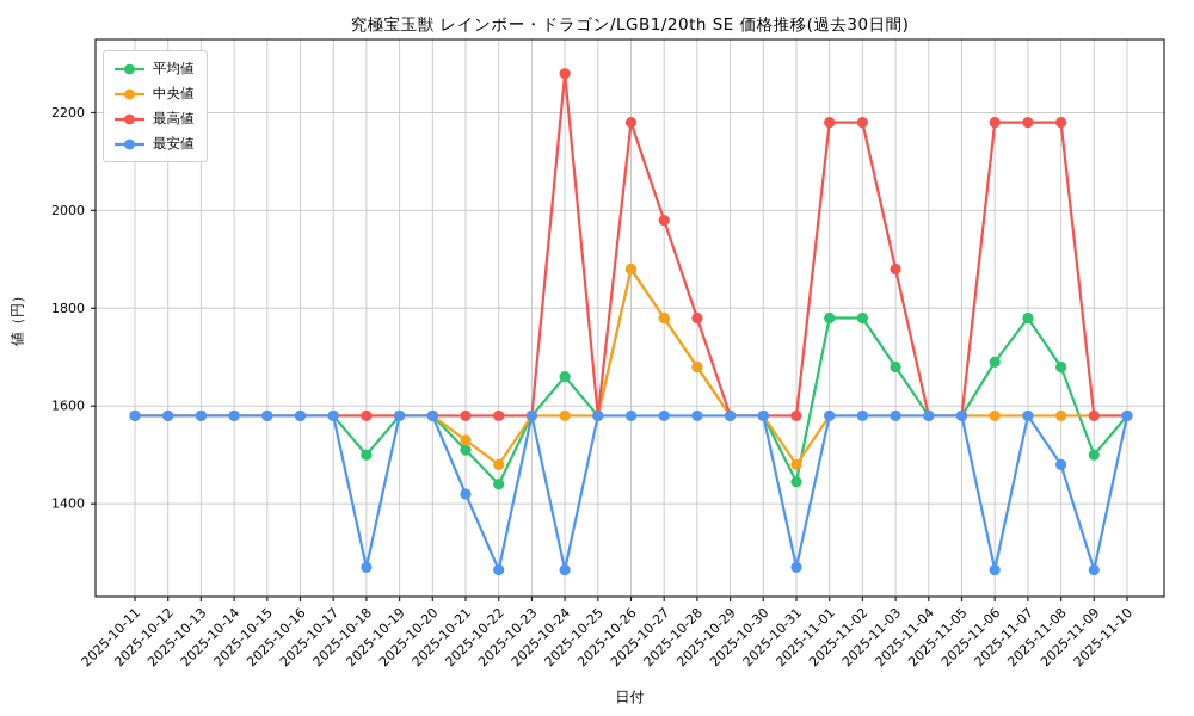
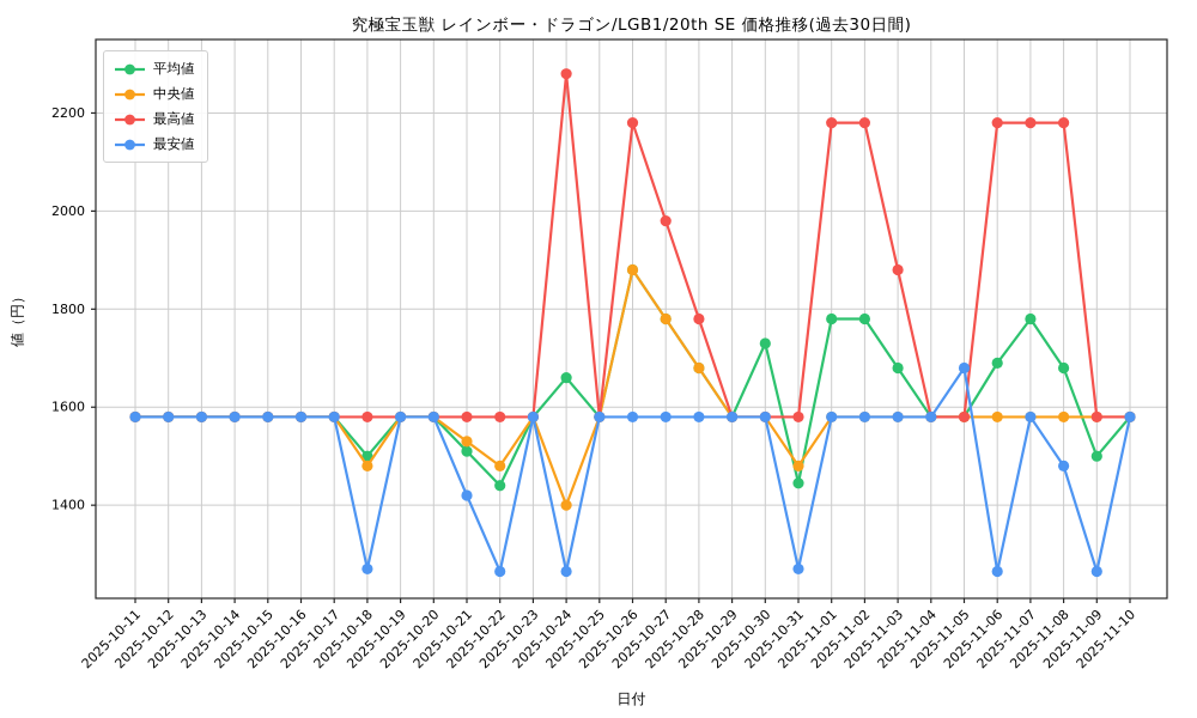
中央値/2025-10-18: 1580 -> 1480
中央値/2025-10-24: 1580 -> 1400
平均値/2025-10-30: 1580 -> 1730
最安値/2025-11-05: 1580 -> 1680
